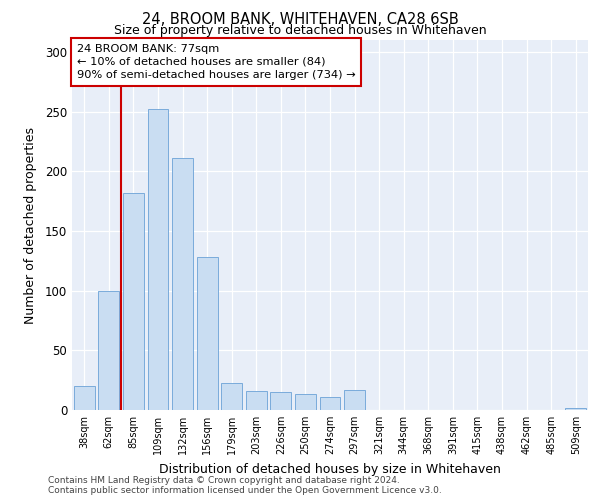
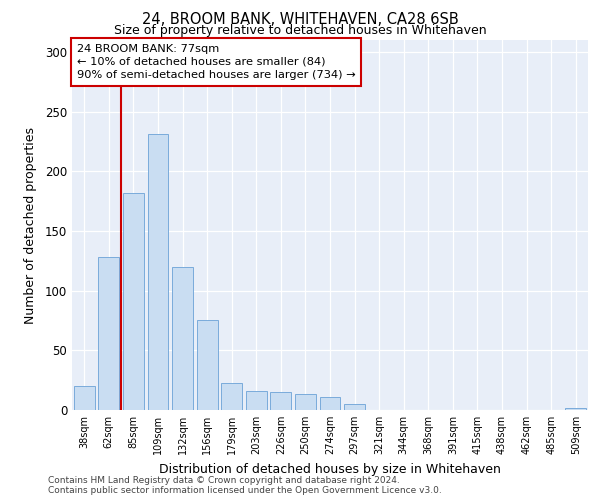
62sqm: 100 -> 128
109sqm: 252 -> 231
132sqm: 211 -> 120
156sqm: 128 -> 75
297sqm: 17 -> 5
